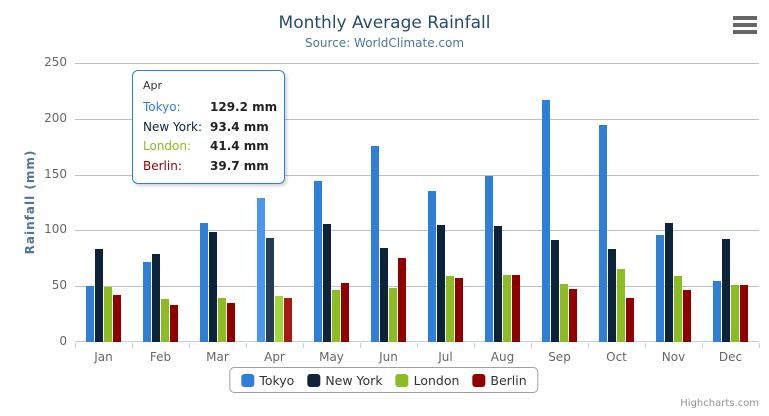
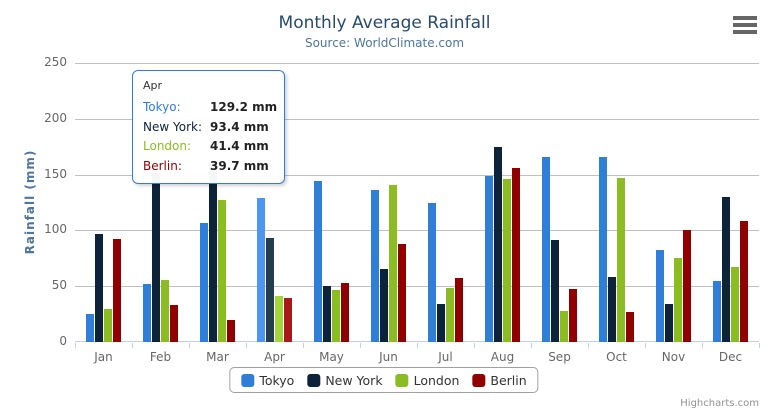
Tokyo/Jan: 50 -> 25
New York/Jan: 84 -> 97
London/Jan: 49 -> 30
Berlin/Jan: 42 -> 92
Tokyo/Feb: 72 -> 52
New York/Feb: 79 -> 151
London/Feb: 39 -> 56
New York/Mar: 98 -> 162
London/Mar: 39 -> 127
Berlin/Mar: 34 -> 20
New York/May: 106 -> 50
Tokyo/Jun: 176 -> 136
New York/Jun: 84 -> 65
London/Jun: 48 -> 141
Berlin/Jun: 76 -> 88
Tokyo/Jul: 136 -> 125
New York/Jul: 105 -> 34
London/Jul: 59 -> 48
New York/Aug: 104 -> 175
London/Aug: 60 -> 146
Berlin/Aug: 60 -> 156
Tokyo/Sep: 216 -> 166
London/Sep: 52 -> 28
Tokyo/Oct: 194 -> 166
New York/Oct: 84 -> 58
London/Oct: 65 -> 147
Berlin/Oct: 39 -> 27
Tokyo/Nov: 96 -> 82
New York/Nov: 107 -> 34
London/Nov: 59 -> 75
Berlin/Nov: 47 -> 100
New York/Dec: 92 -> 130
London/Dec: 51 -> 67
Berlin/Dec: 51 -> 108
